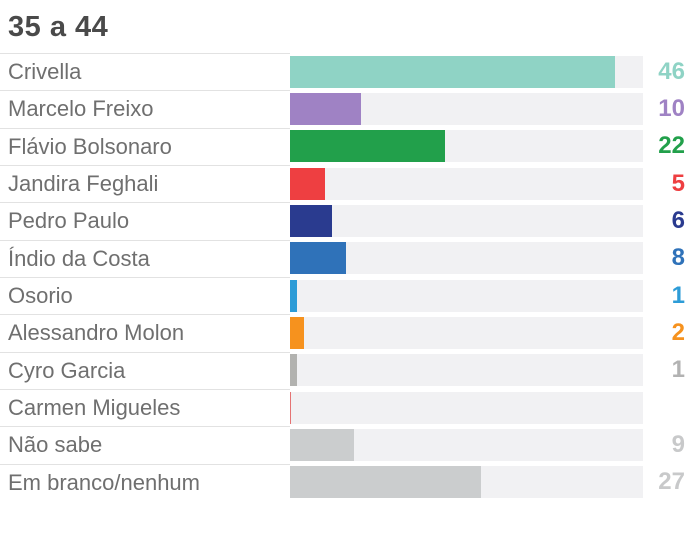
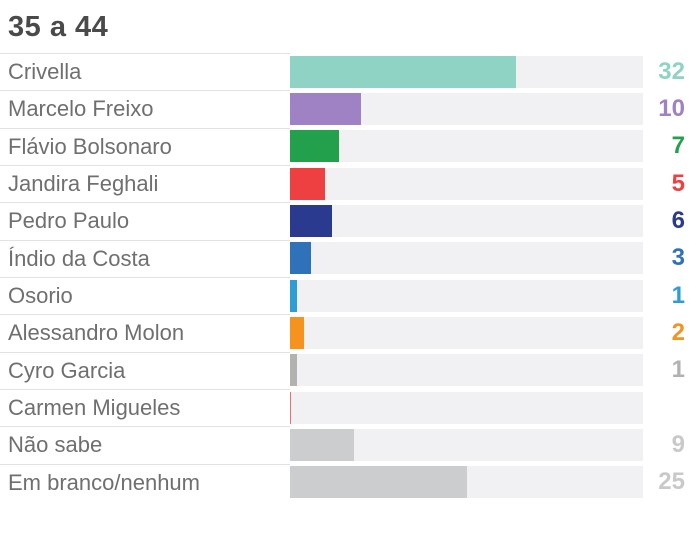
Crivella: 46 -> 32
Flávio Bolsonaro: 22 -> 7
Índio da Costa: 8 -> 3
Em branco/nenhum: 27 -> 25
